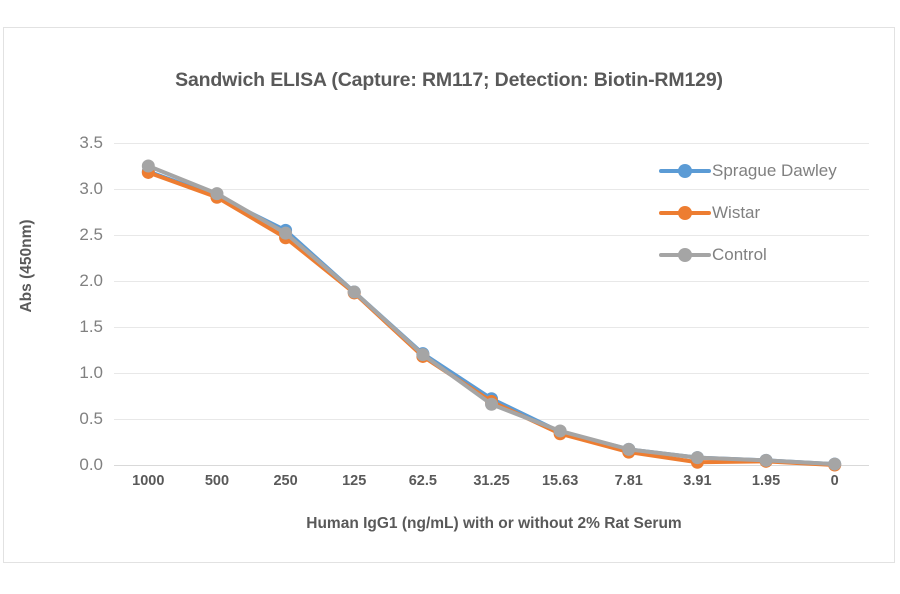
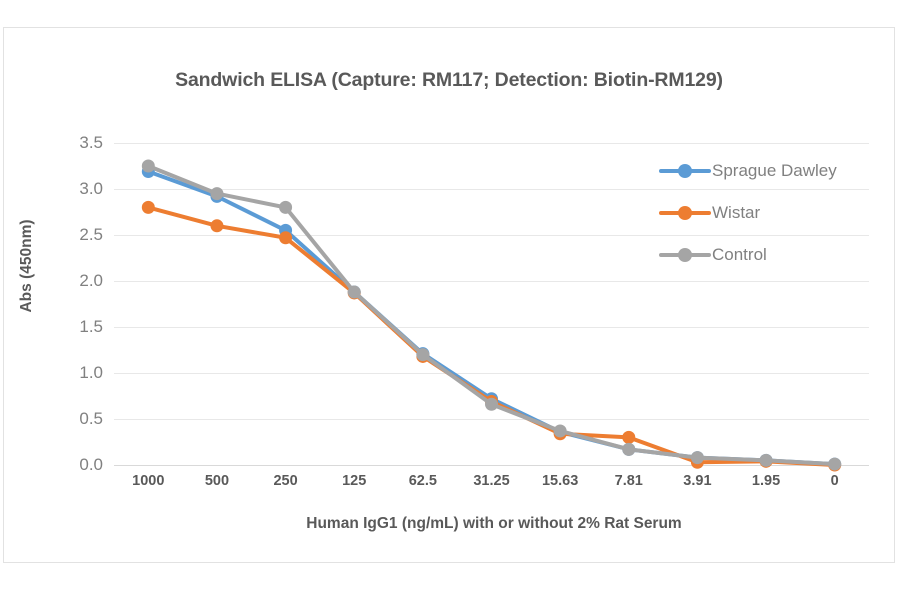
Wistar/1000: 3.2 -> 2.8
Wistar/500: 2.9 -> 2.6
Control/250: 2.5 -> 2.8
Wistar/7.81: 0.1 -> 0.3
